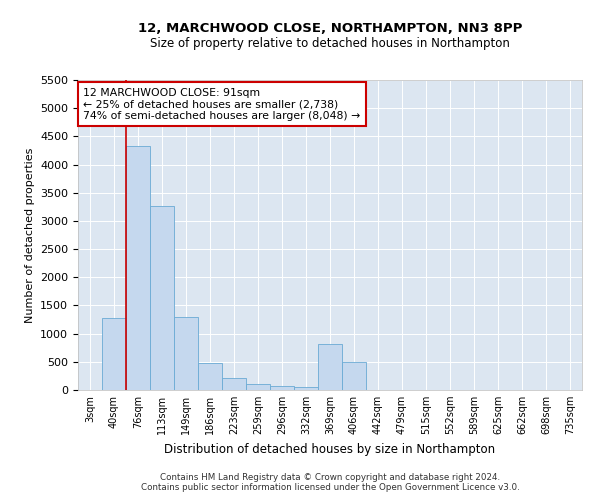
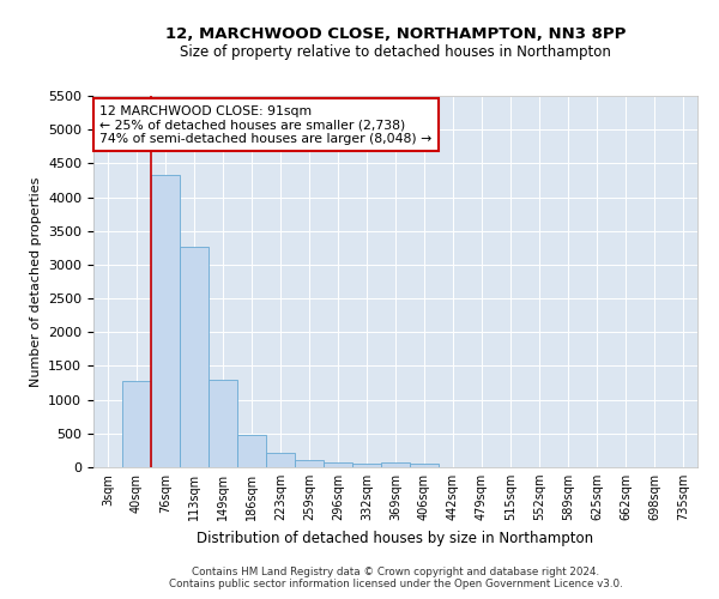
369sqm: 820 -> 70
406sqm: 500 -> 50
